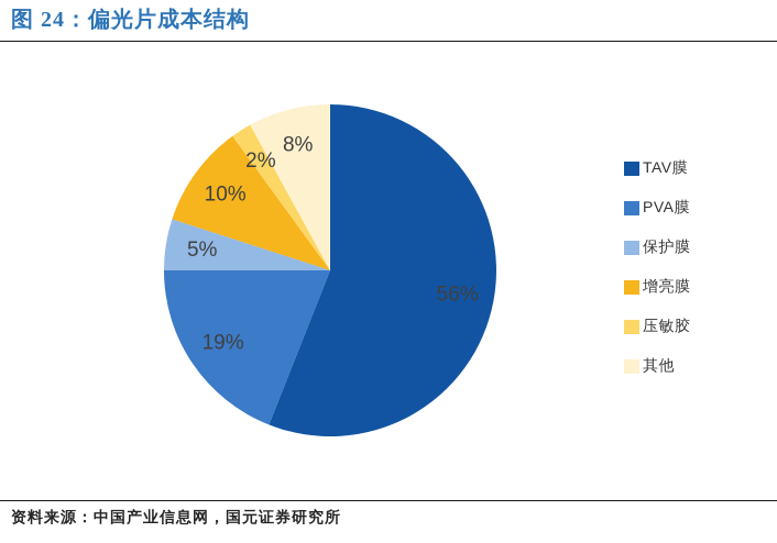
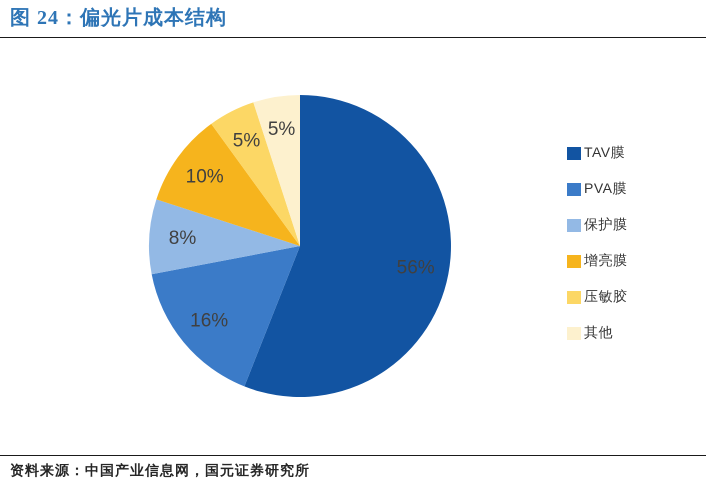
PVA膜: 19% -> 16%
保护膜: 5% -> 8%
压敏胶: 2% -> 5%
其他: 8% -> 5%
